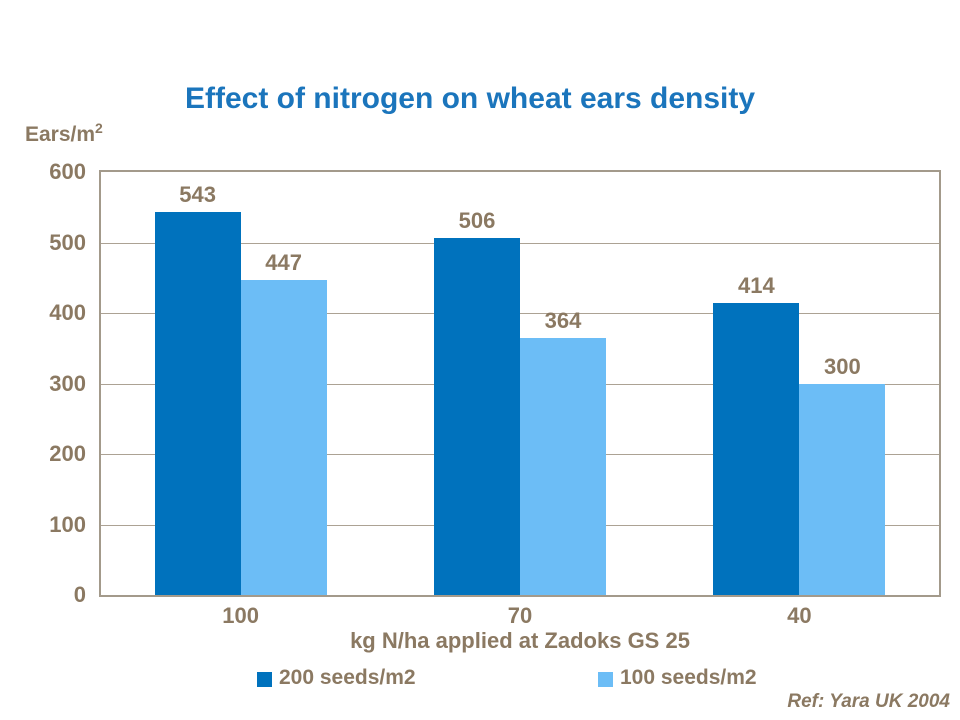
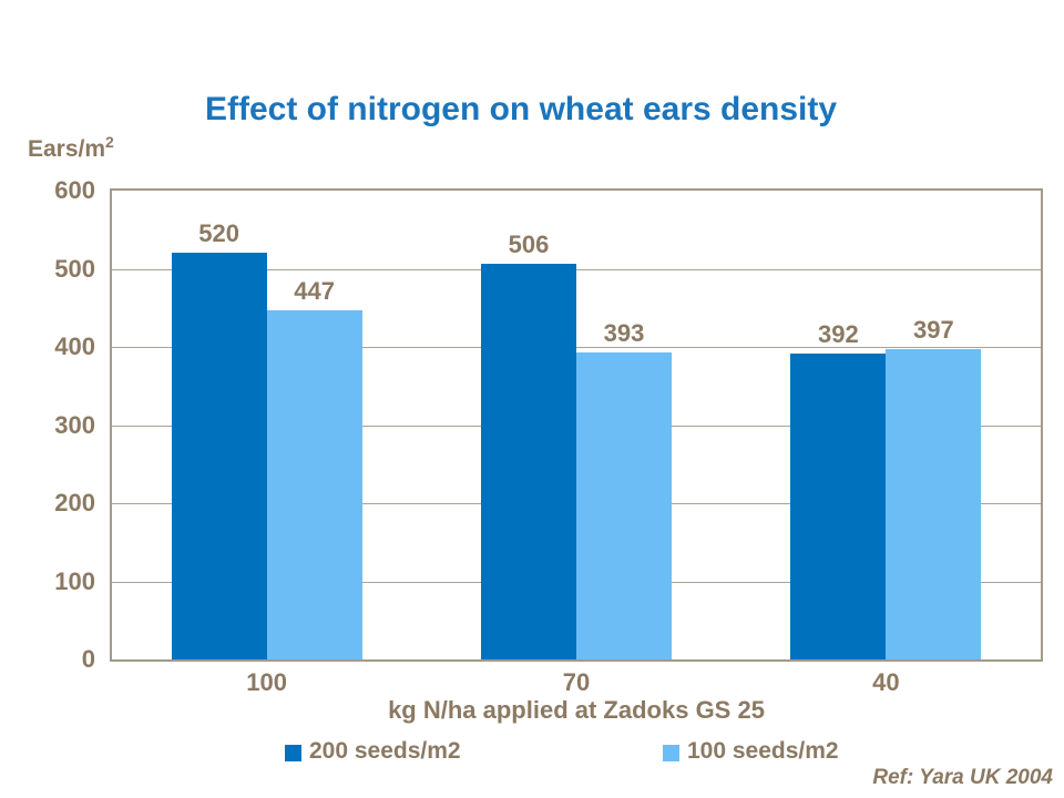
200 seeds/m2/100: 543 -> 520
100 seeds/m2/70: 364 -> 393
200 seeds/m2/40: 414 -> 392
100 seeds/m2/40: 300 -> 397
